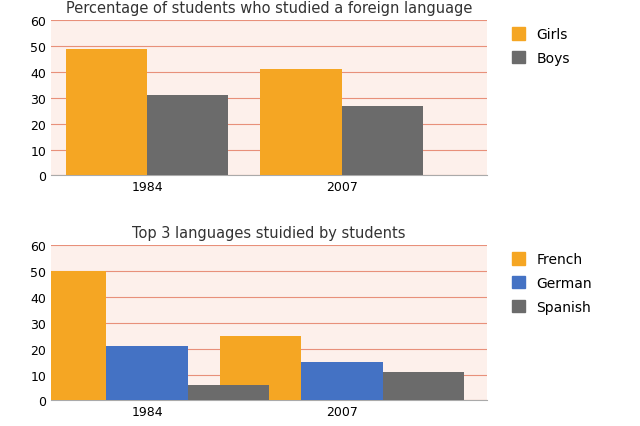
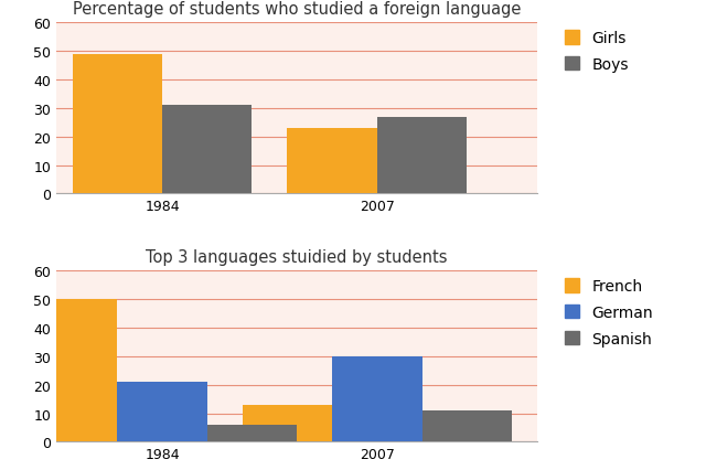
Percentage of students who studied a foreign language/Girls/2007: 41 -> 23
Top 3 languages stuidied by students/French/2007: 25 -> 13
Top 3 languages stuidied by students/German/2007: 15 -> 30
